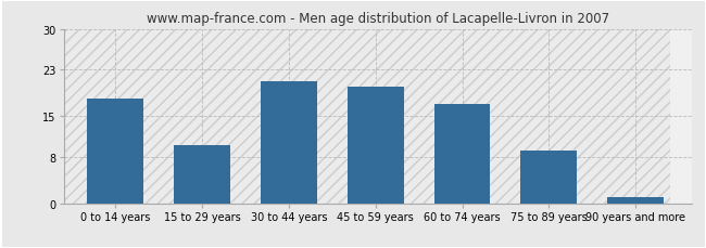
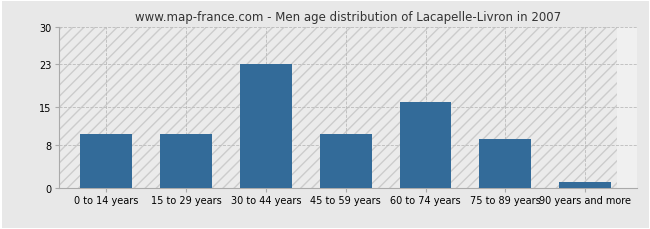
0 to 14 years: 18 -> 10
30 to 44 years: 21 -> 23
45 to 59 years: 20 -> 10
60 to 74 years: 17 -> 16
